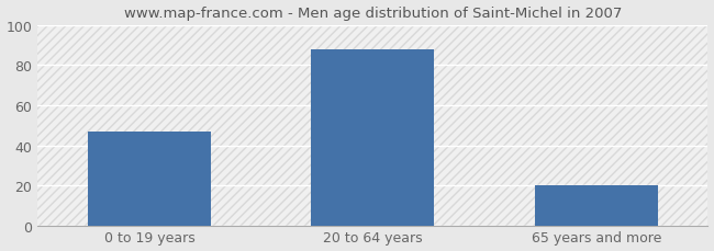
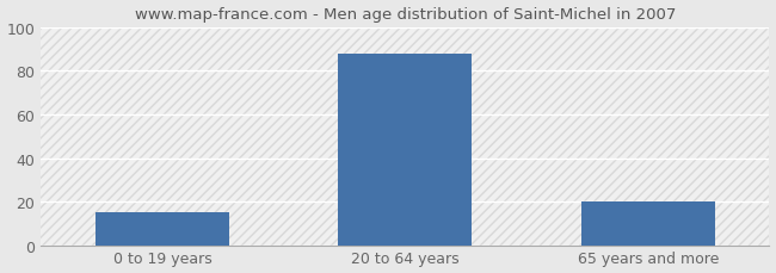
0 to 19 years: 47 -> 15
